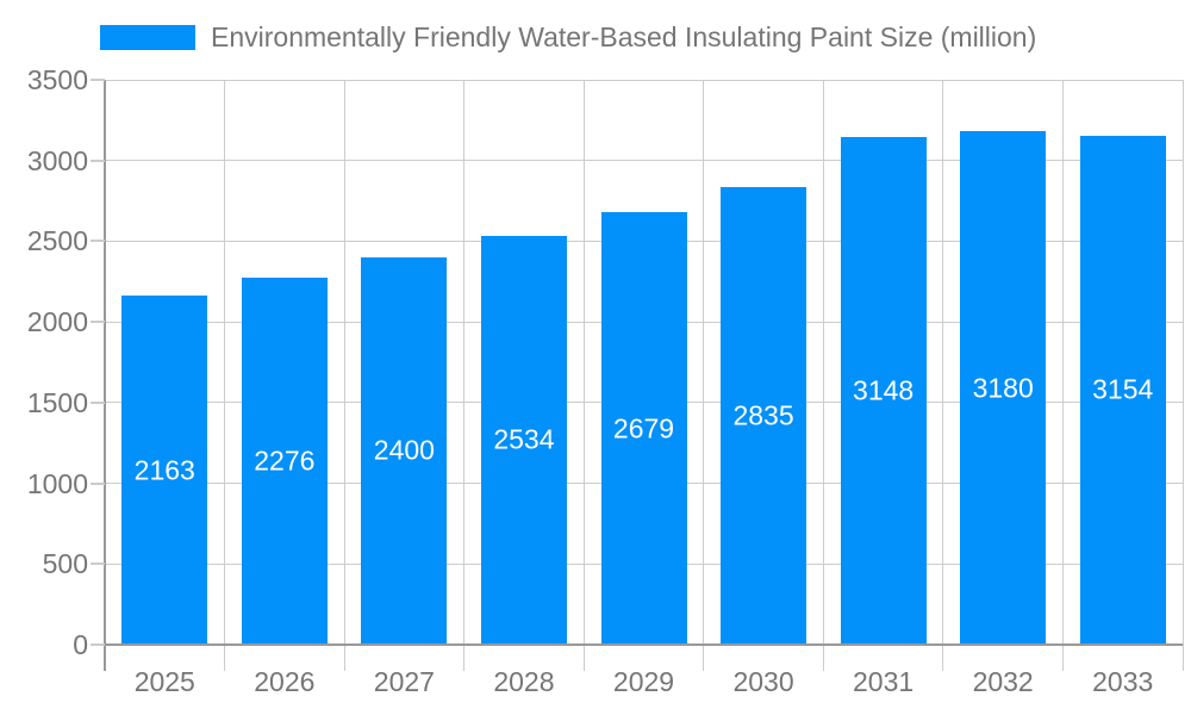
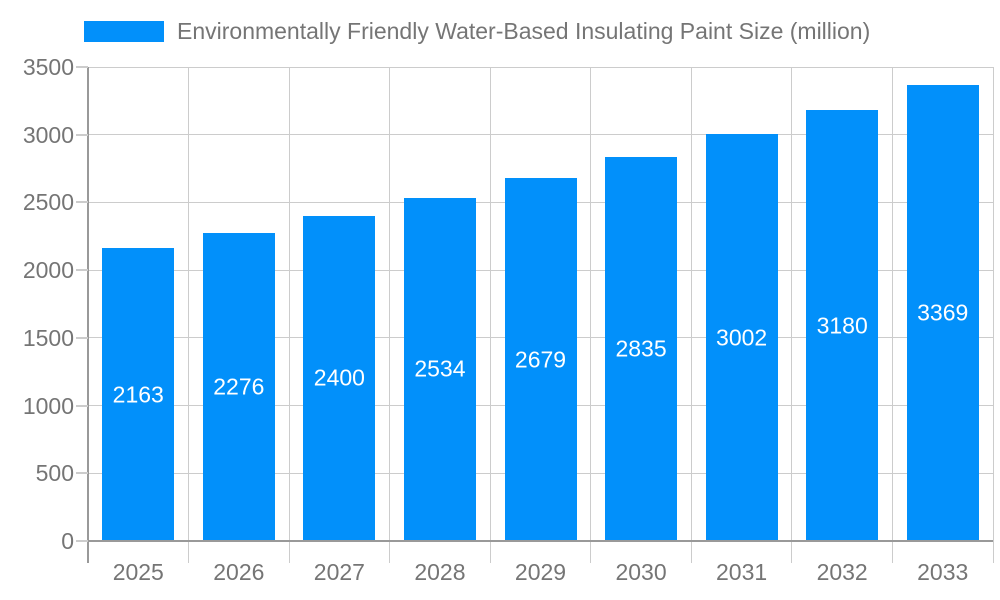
2031: 3148 -> 3002
2033: 3154 -> 3369
